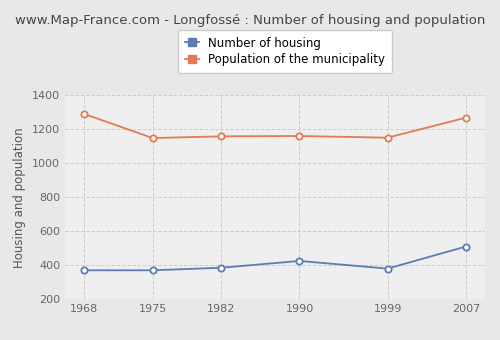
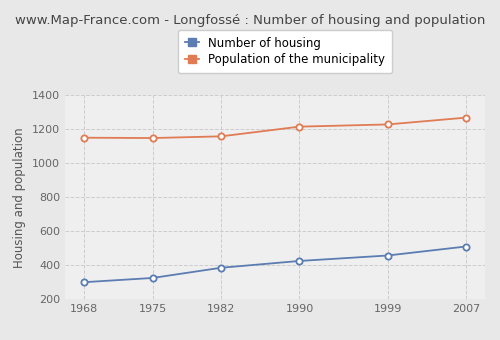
Number of housing/1968: 370 -> 300
Population of the municipality/1968: 1290 -> 1150
Number of housing/1975: 370 -> 320
Population of the municipality/1990: 1160 -> 1220
Number of housing/1999: 380 -> 460
Population of the municipality/1999: 1150 -> 1230
